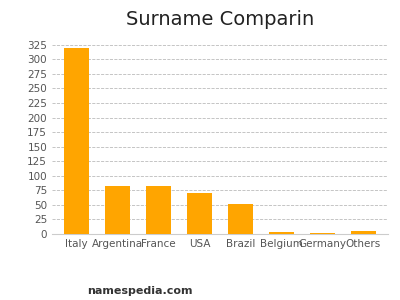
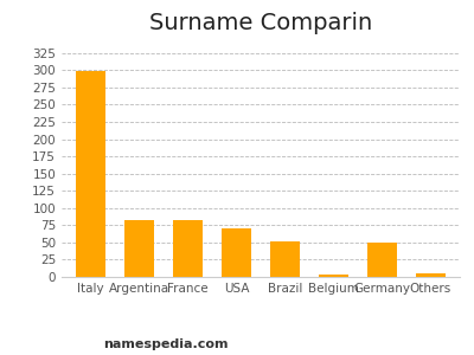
Italy: 320 -> 298
Germany: 2 -> 50
